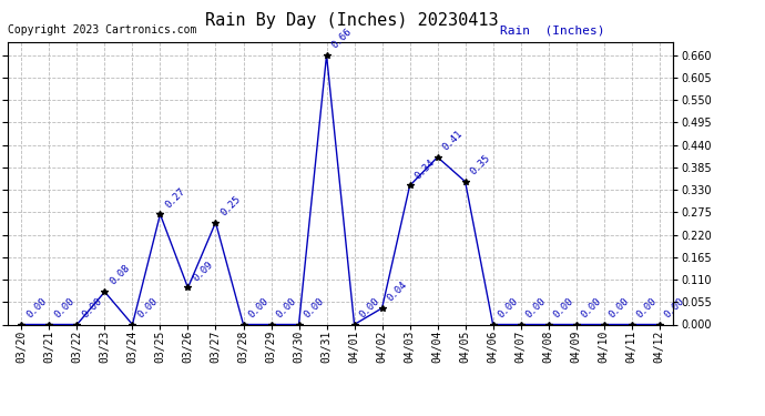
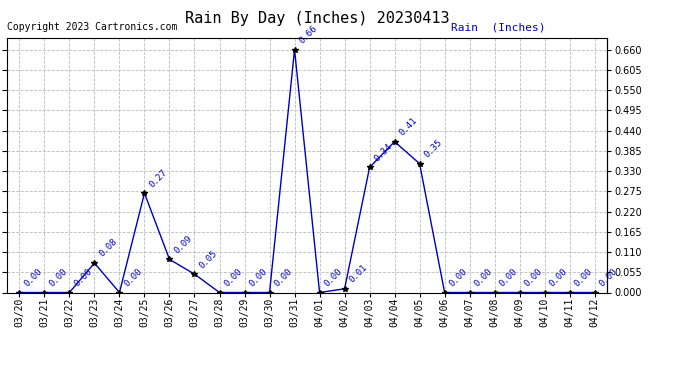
03/27: 0.25 -> 0.05
04/02: 0.04 -> 0.01
